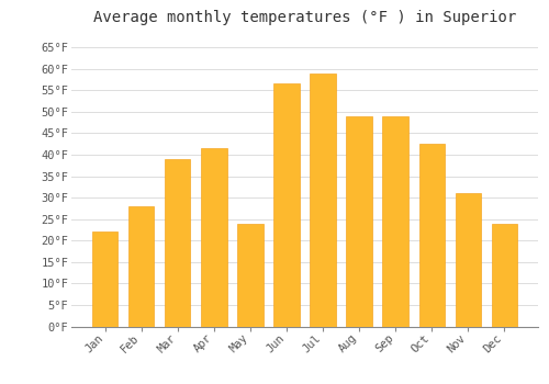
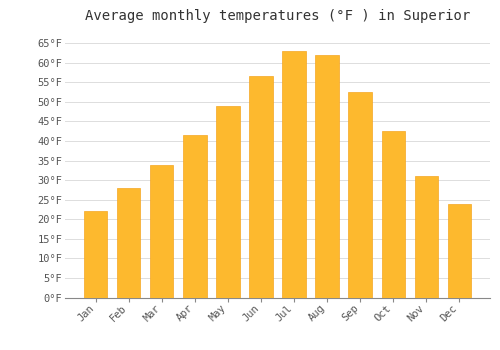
Mar: 39.0°F -> 34.0°F
May: 24.0°F -> 49.0°F
Jul: 59.0°F -> 63.0°F
Aug: 49.0°F -> 62.0°F
Sep: 49.0°F -> 52.5°F
